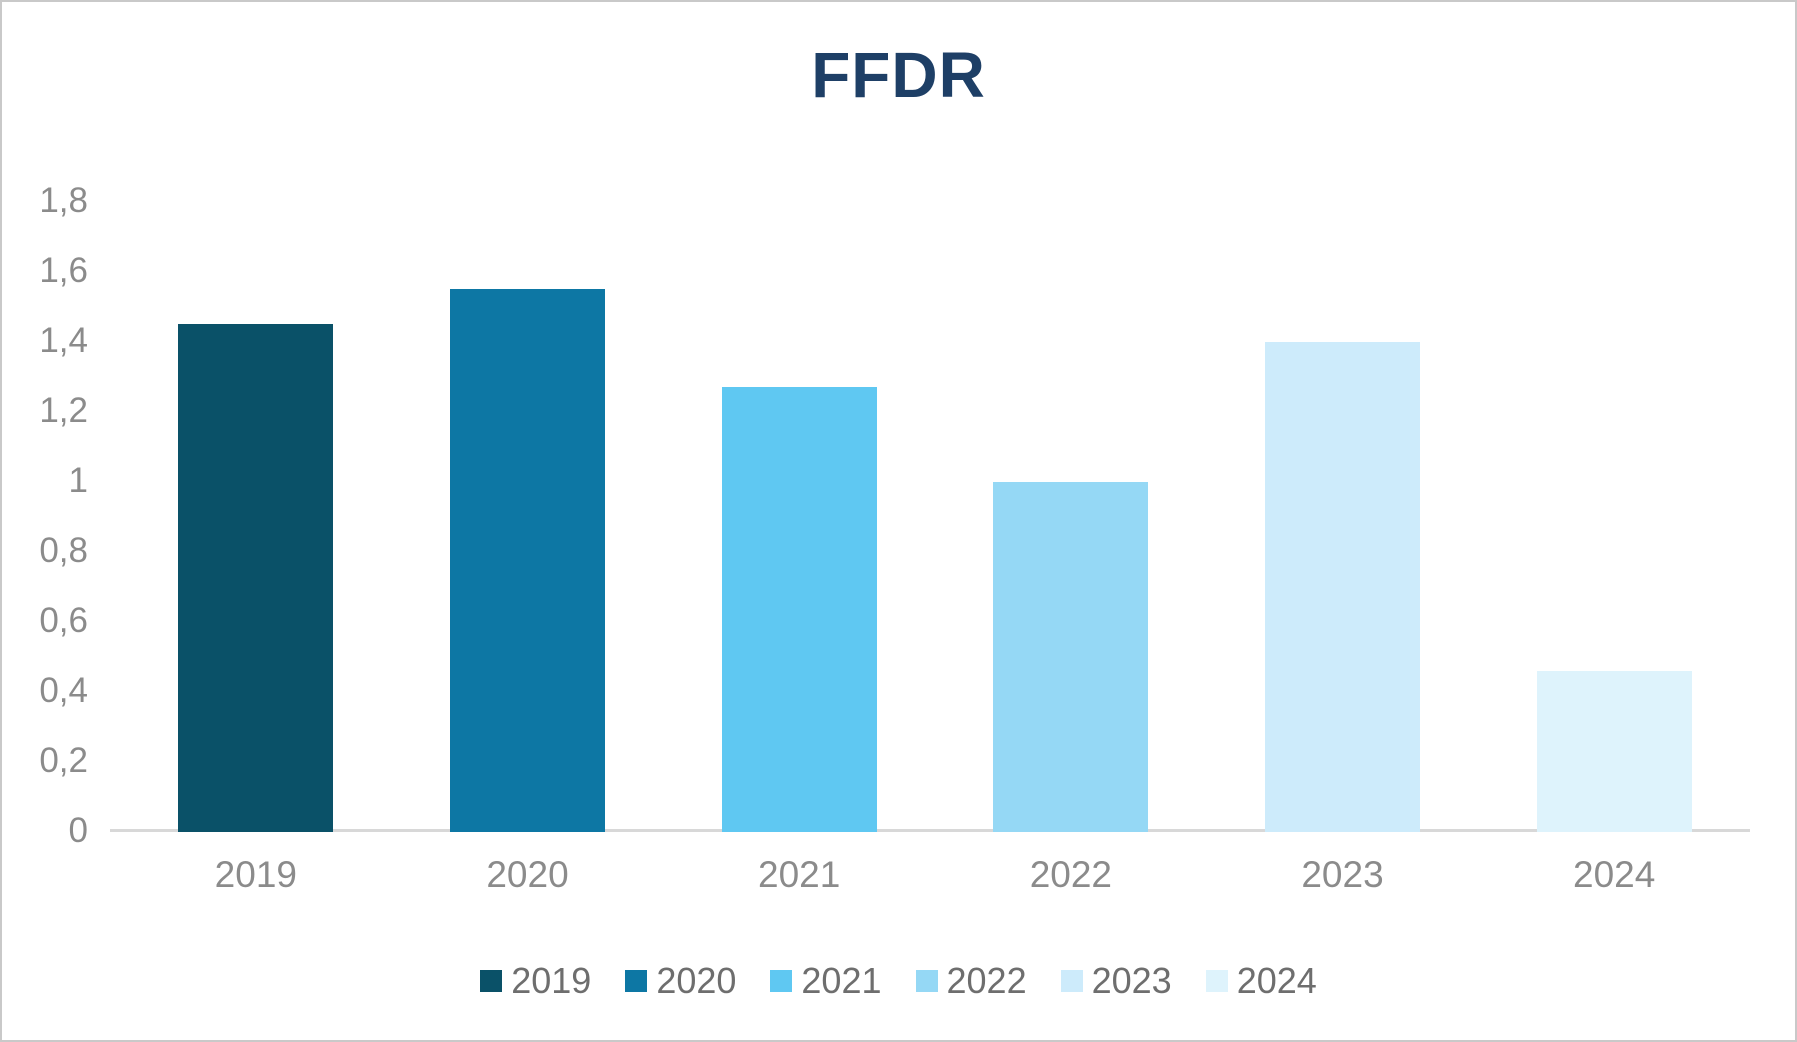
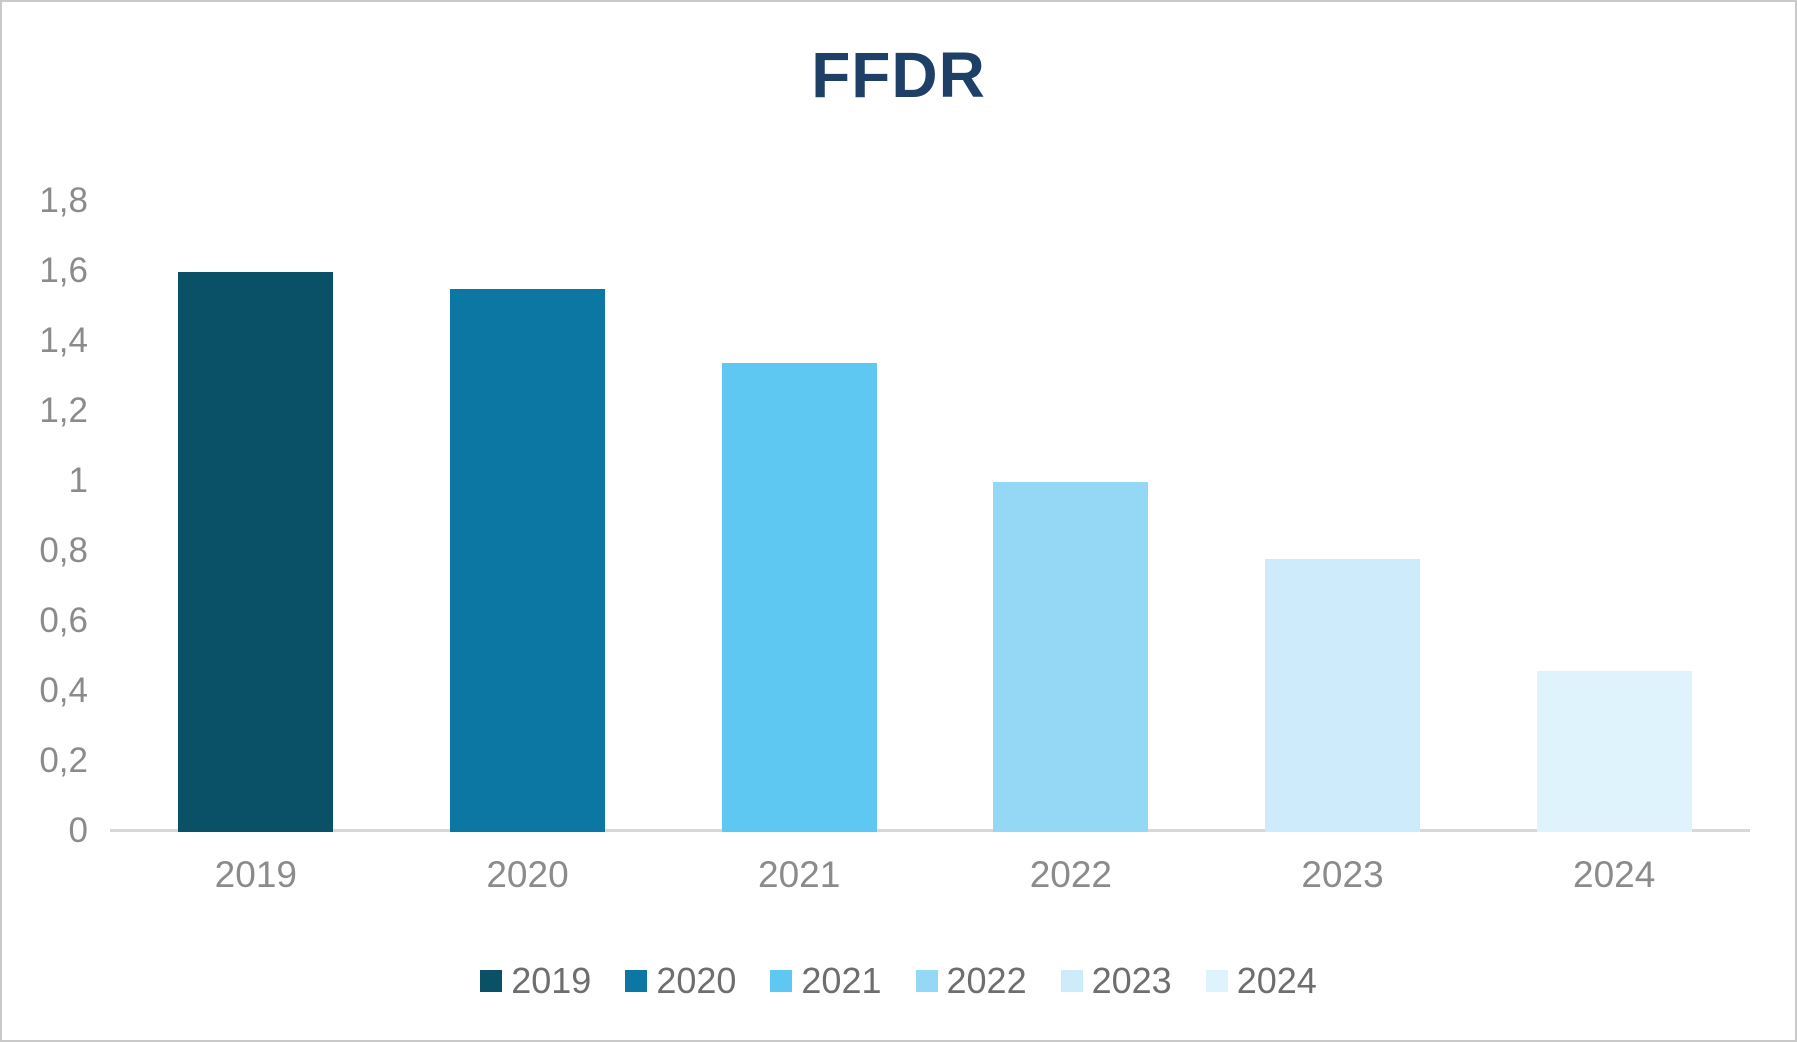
2019: 1,45 -> 1,60
2021: 1,27 -> 1,34
2023: 1,40 -> 0,78
